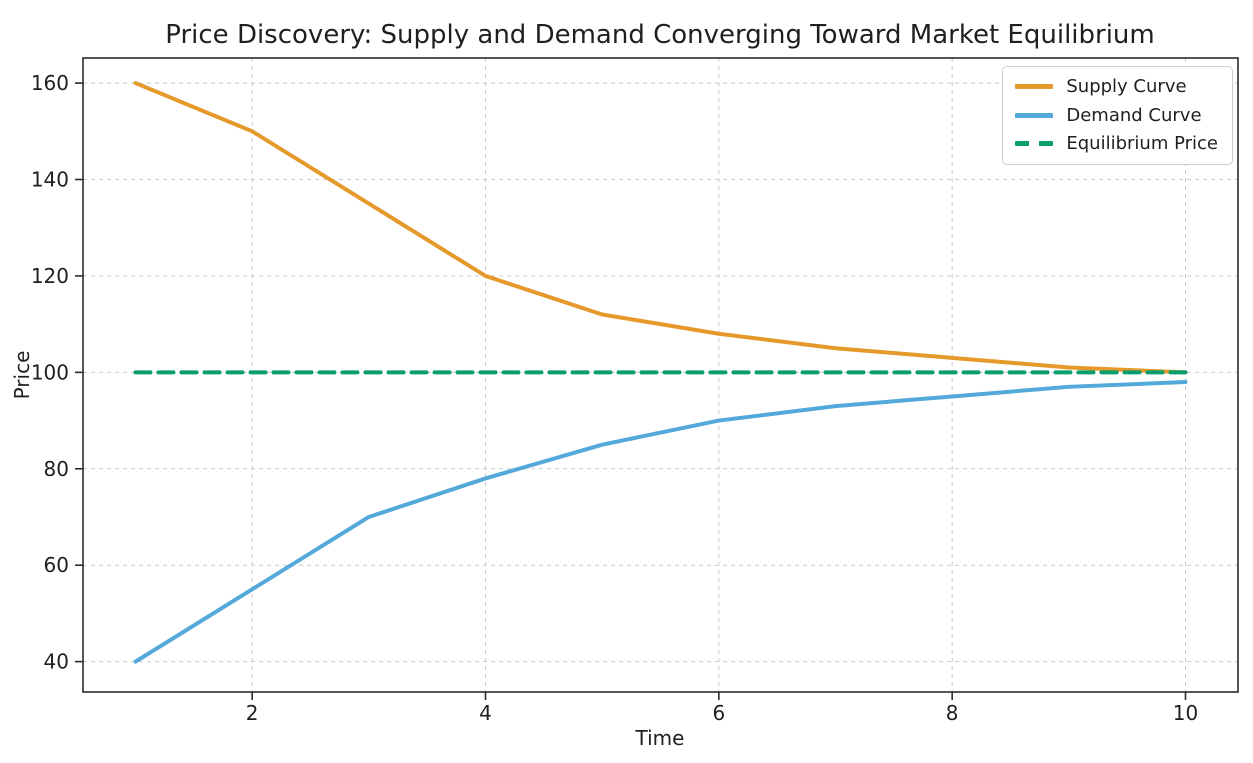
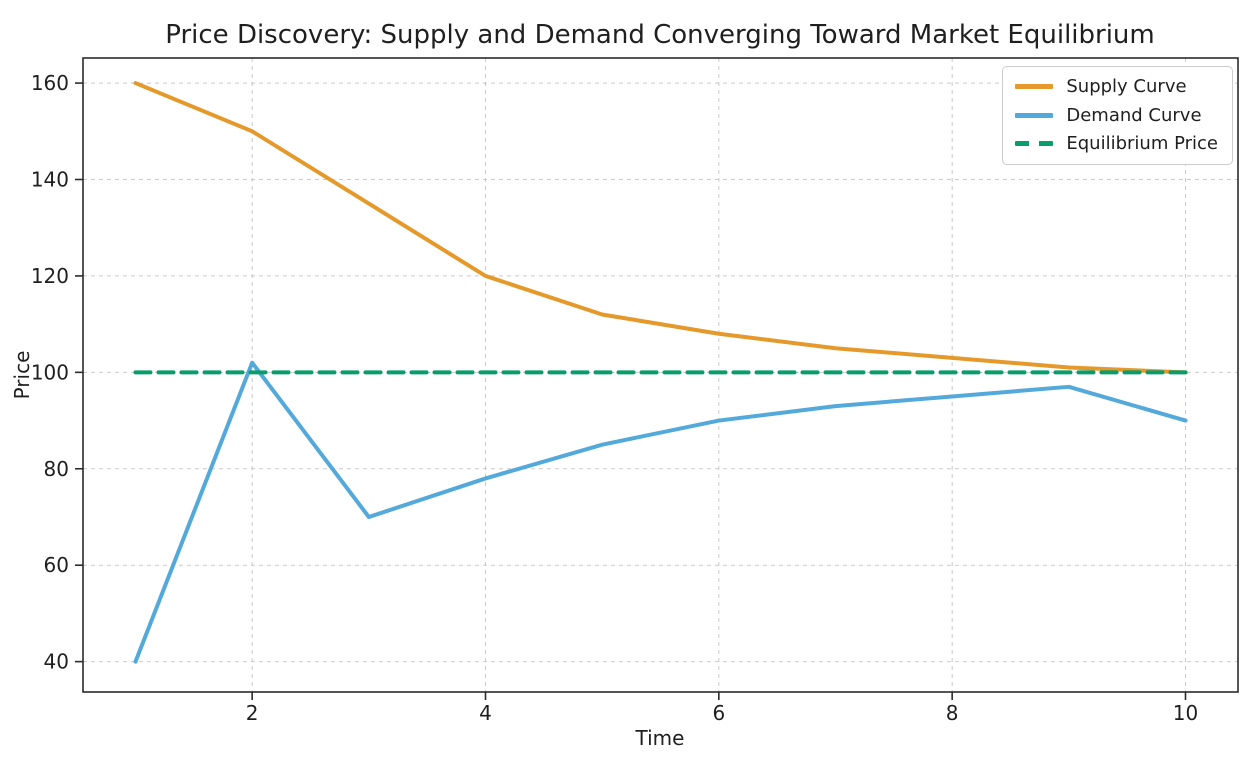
Demand Curve/2: 55 -> 102
Demand Curve/10: 98 -> 90
